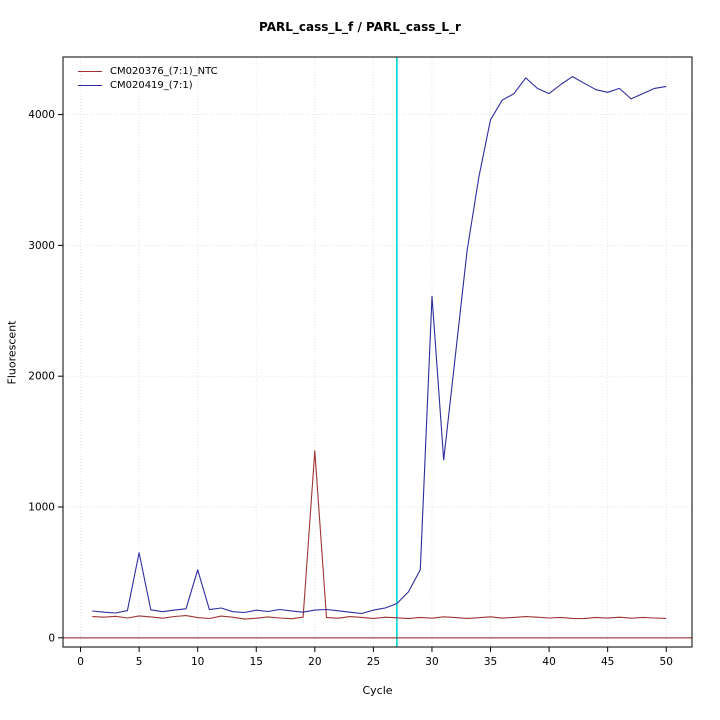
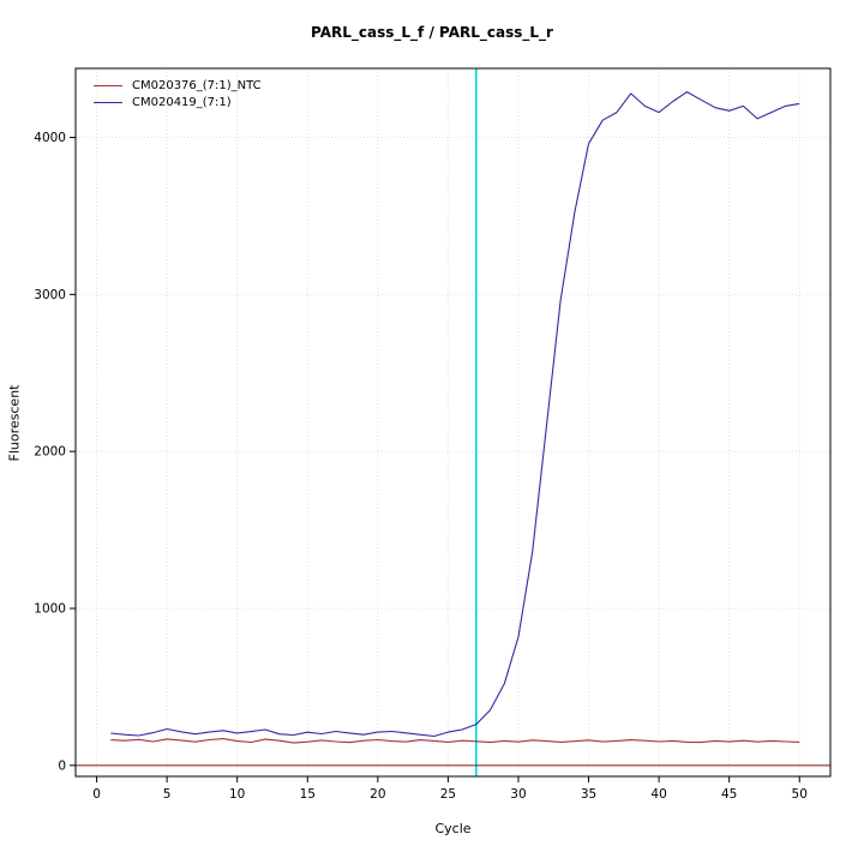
CM020419_(7:1)/5: 650 -> 230
CM020419_(7:1)/10: 520 -> 210
CM020376_(7:1)_NTC/20: 1430 -> 160
CM020419_(7:1)/30: 2610 -> 820
